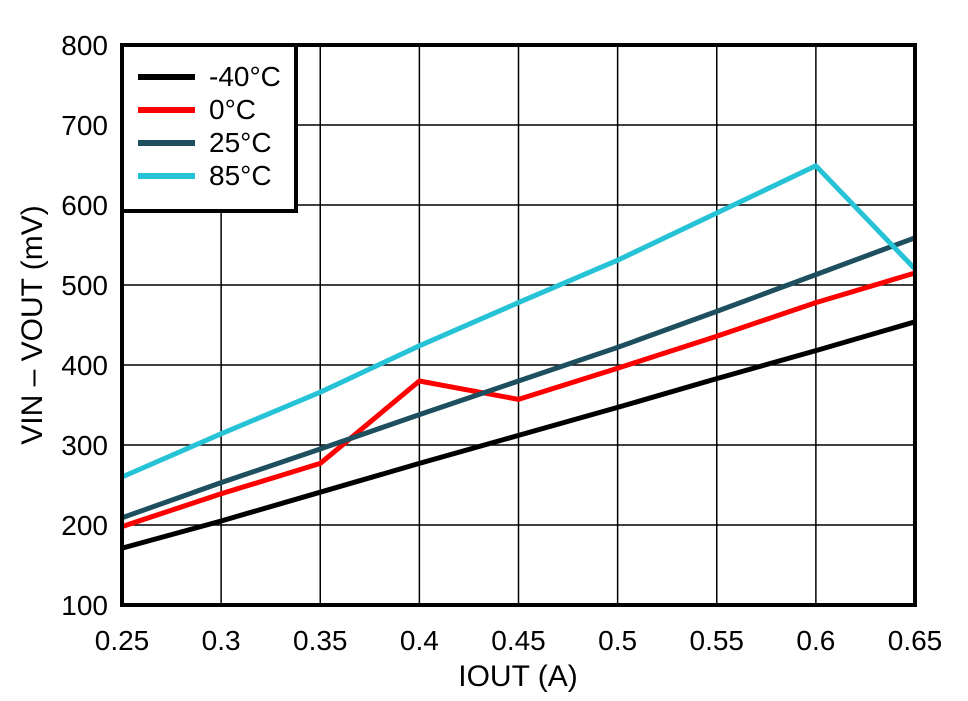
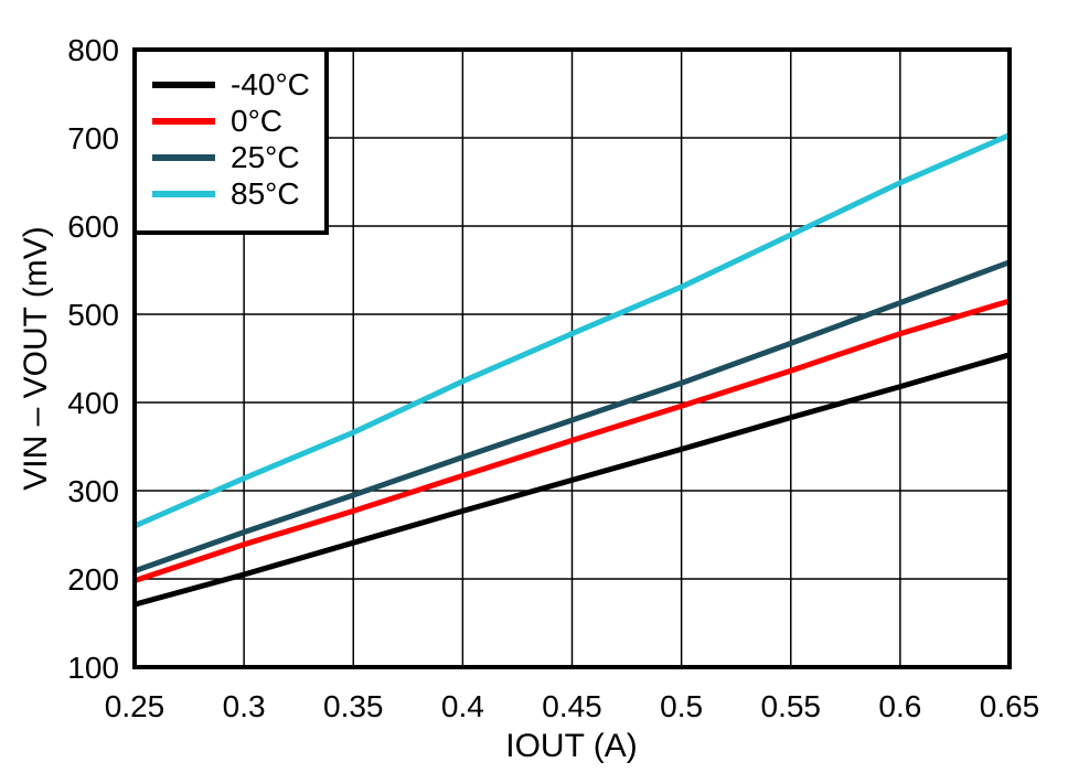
0°C/0.4: 380 -> 320
85°C/0.65: 520 -> 700
